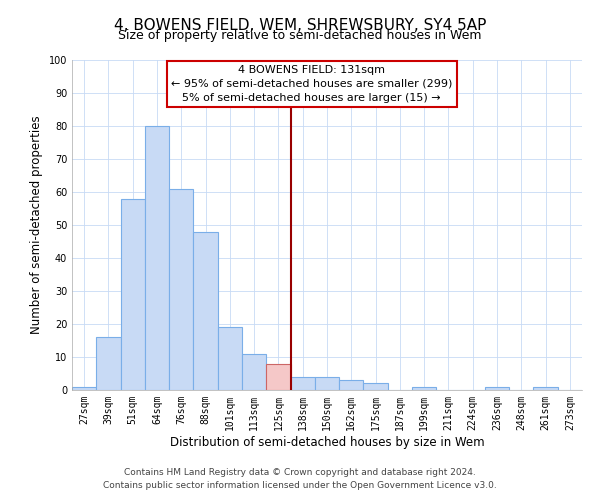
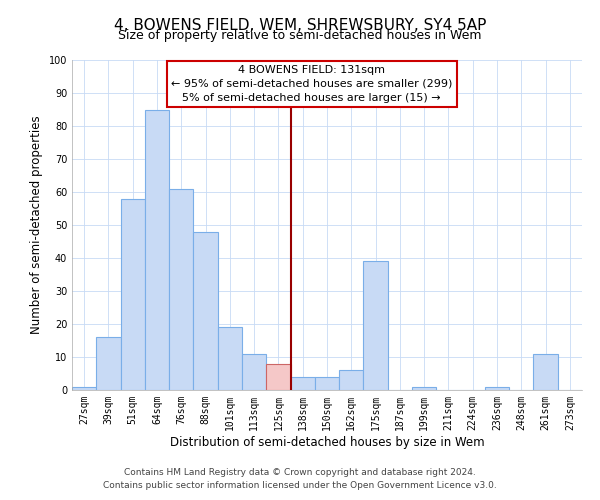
64sqm: 80 -> 85
162sqm: 3 -> 6
175sqm: 2 -> 39
261sqm: 1 -> 11
